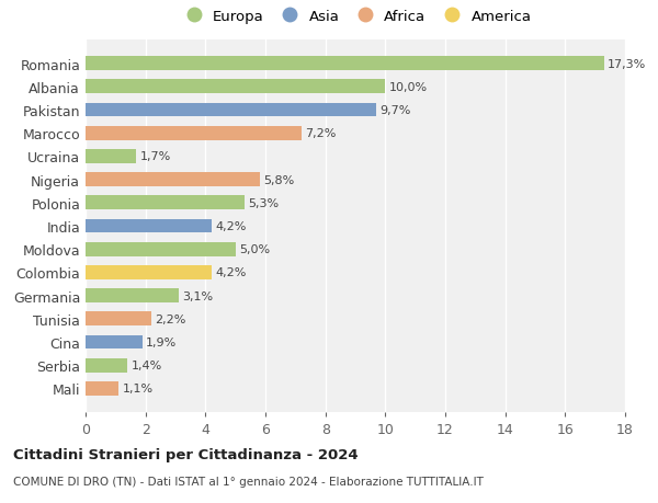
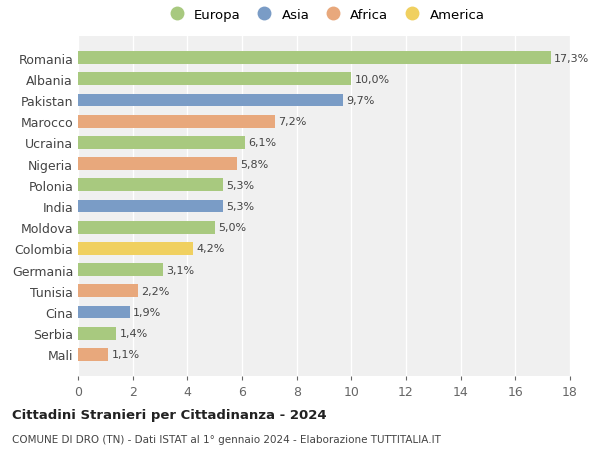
Ucraina: 1,7% -> 6,1%
India: 4,2% -> 5,3%
